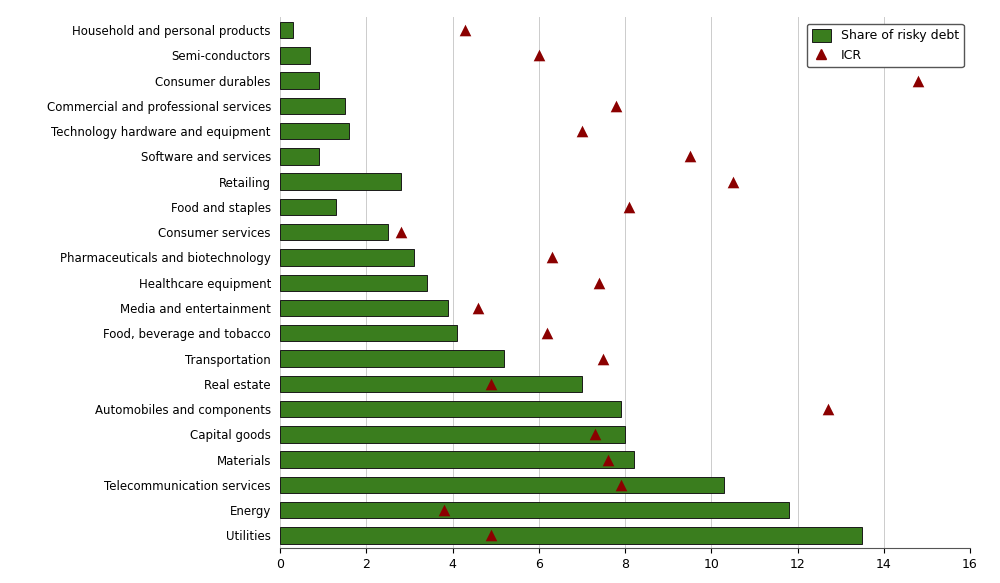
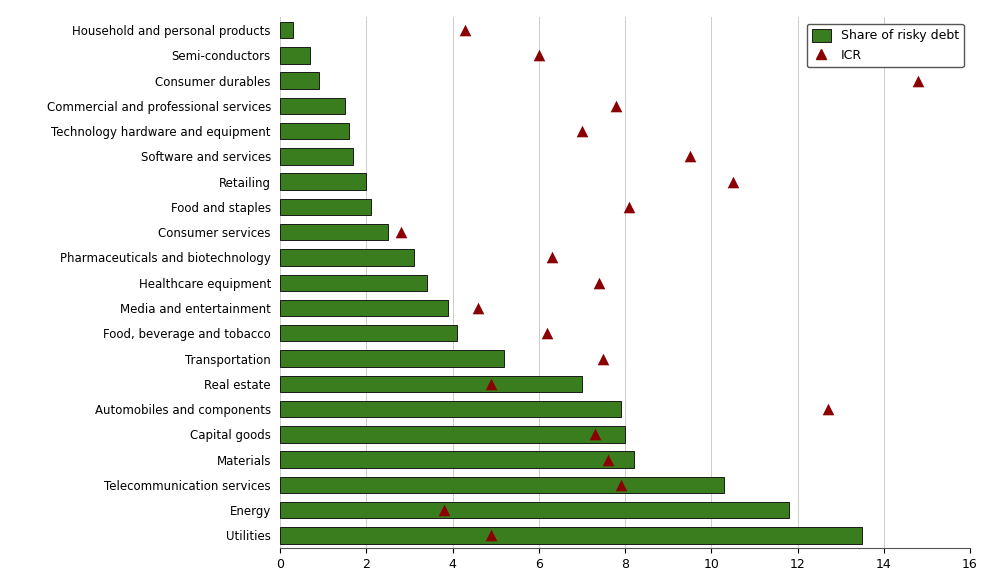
Share of risky debt/Software and services: 0.9 -> 1.7
Share of risky debt/Retailing: 2.8 -> 2.0
Share of risky debt/Food and staples: 1.3 -> 2.1
